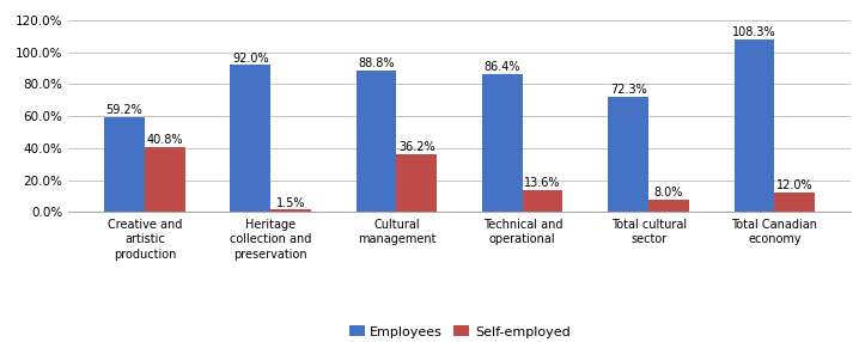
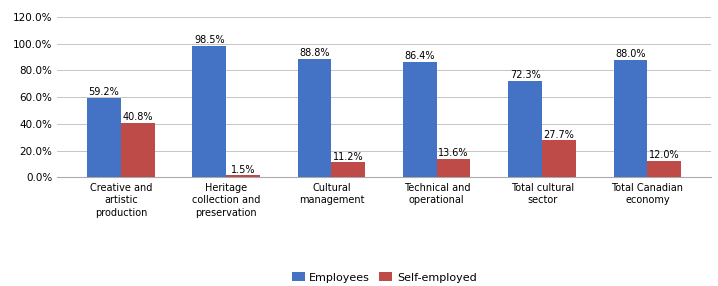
Employees/Heritage collection and preservation: 92.0% -> 98.5%
Self-employed/Cultural management: 36.2% -> 11.2%
Self-employed/Total cultural sector: 8.0% -> 27.7%
Employees/Total Canadian economy: 108.3% -> 88.0%
